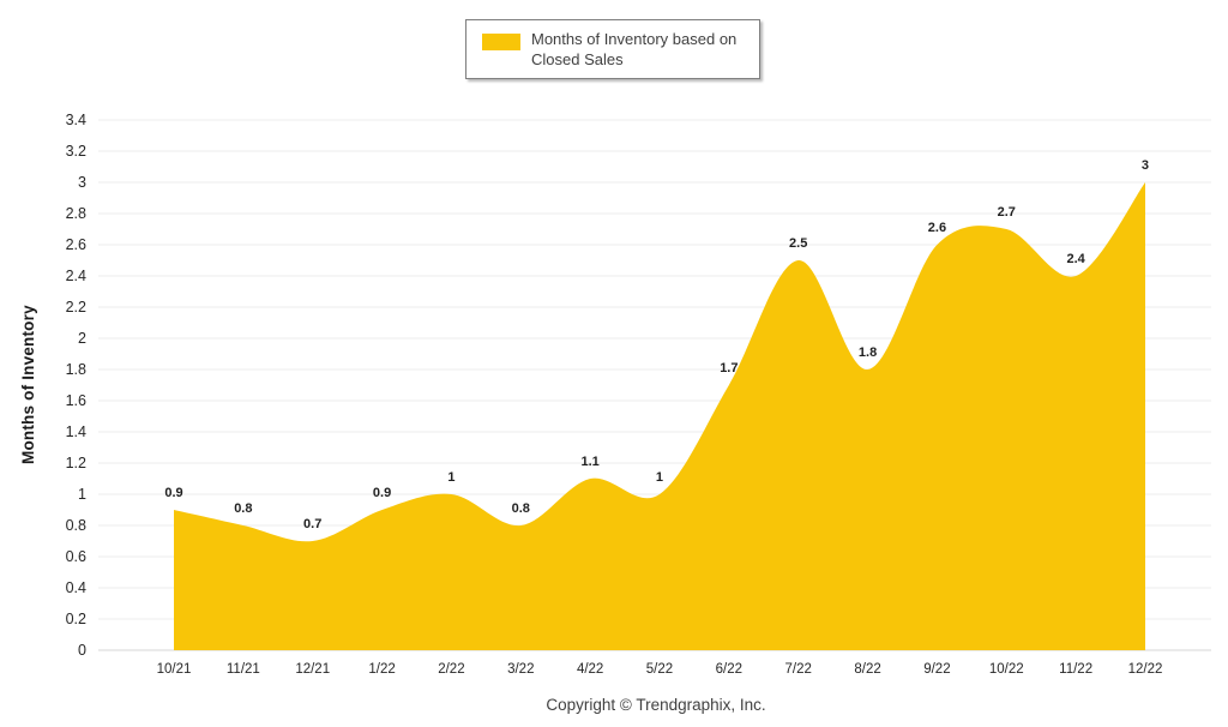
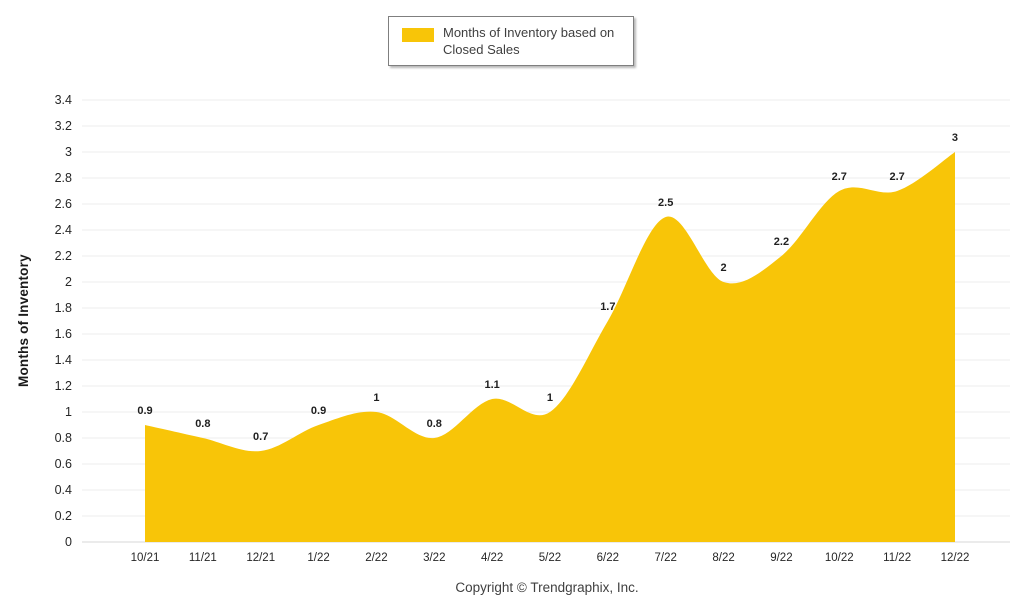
8/22: 1.8 -> 2
9/22: 2.6 -> 2.2
11/22: 2.4 -> 2.7
